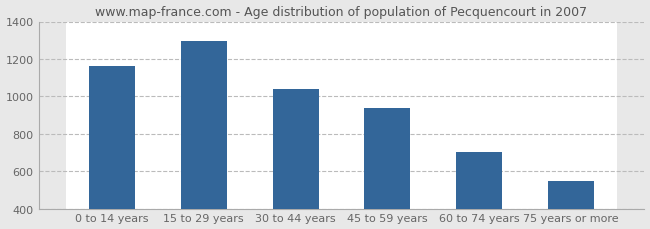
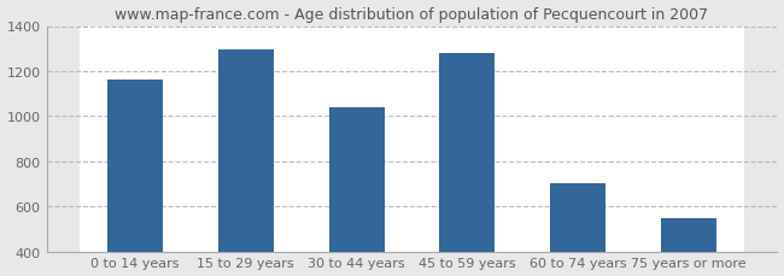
45 to 59 years: 940 -> 1280
